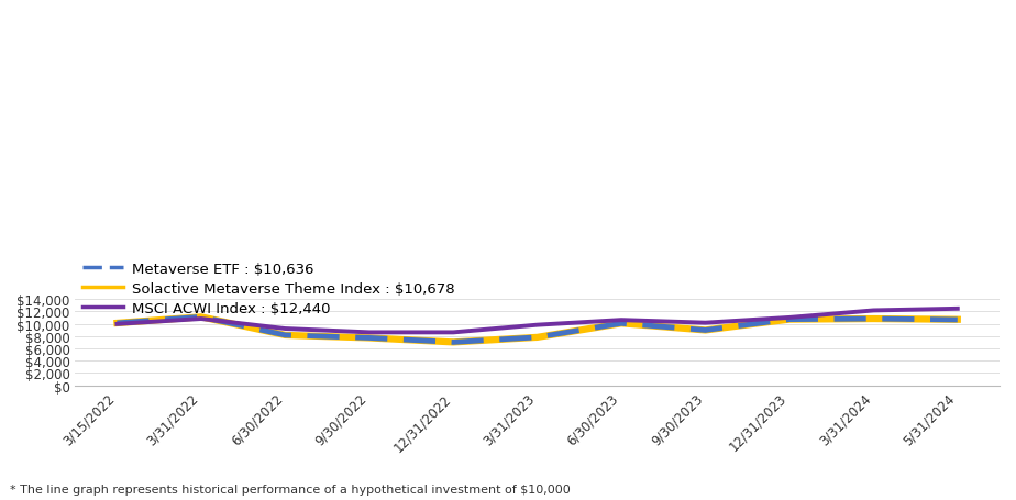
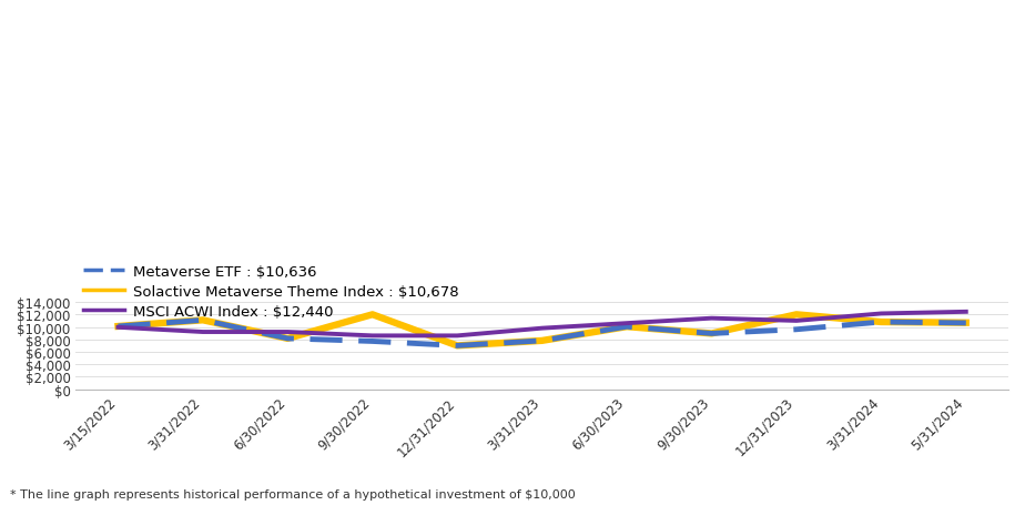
MSCI ACWI Index : $12,440/3/31/2022: $10,800 -> $9,200
Solactive Metaverse Theme Index : $10,678/9/30/2022: $7,700 -> $12,000
MSCI ACWI Index : $12,440/9/30/2023: $10,200 -> $11,400
Metaverse ETF : $10,636/12/31/2023: $10,700 -> $9,600
Solactive Metaverse Theme Index : $10,678/12/31/2023: $10,700 -> $12,000
